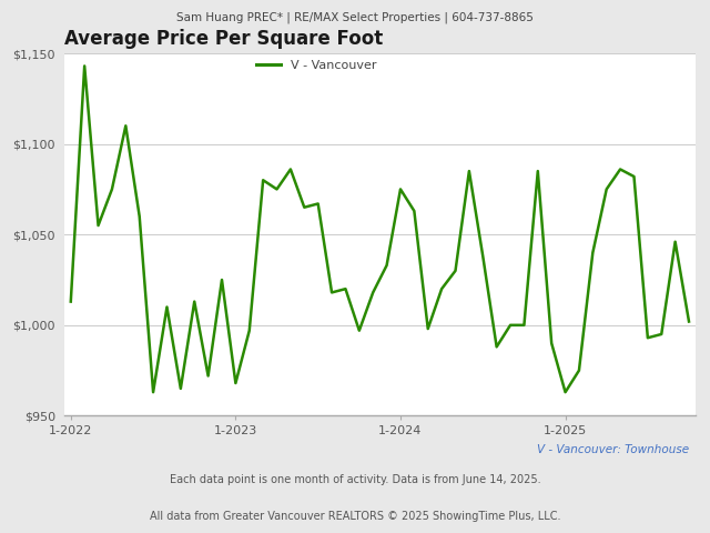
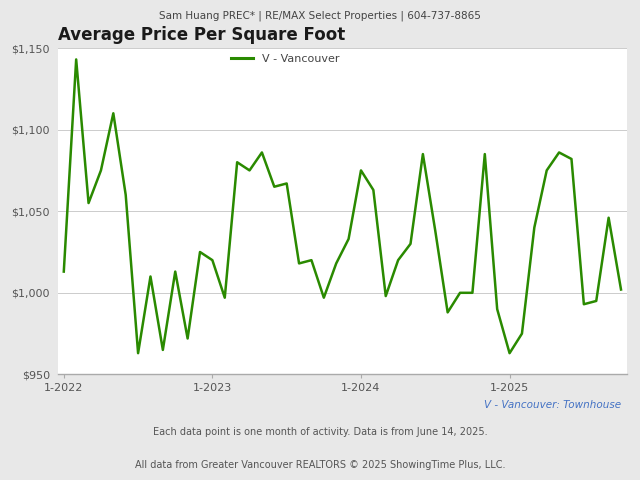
1-2023: $968 -> $1,020
